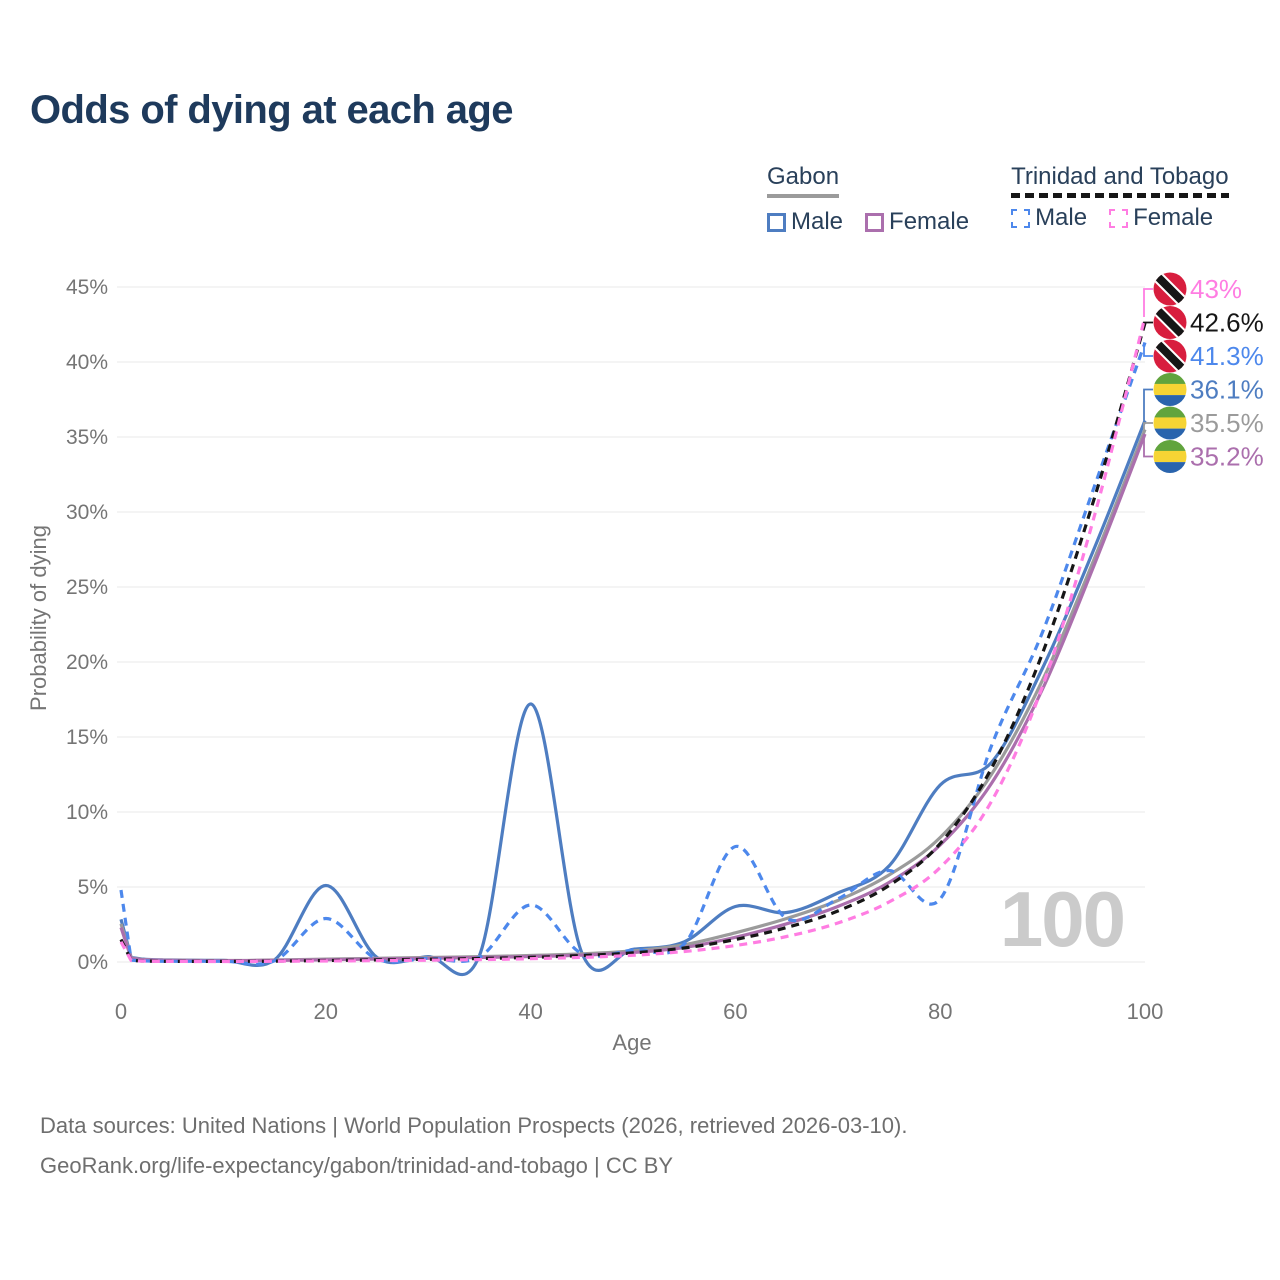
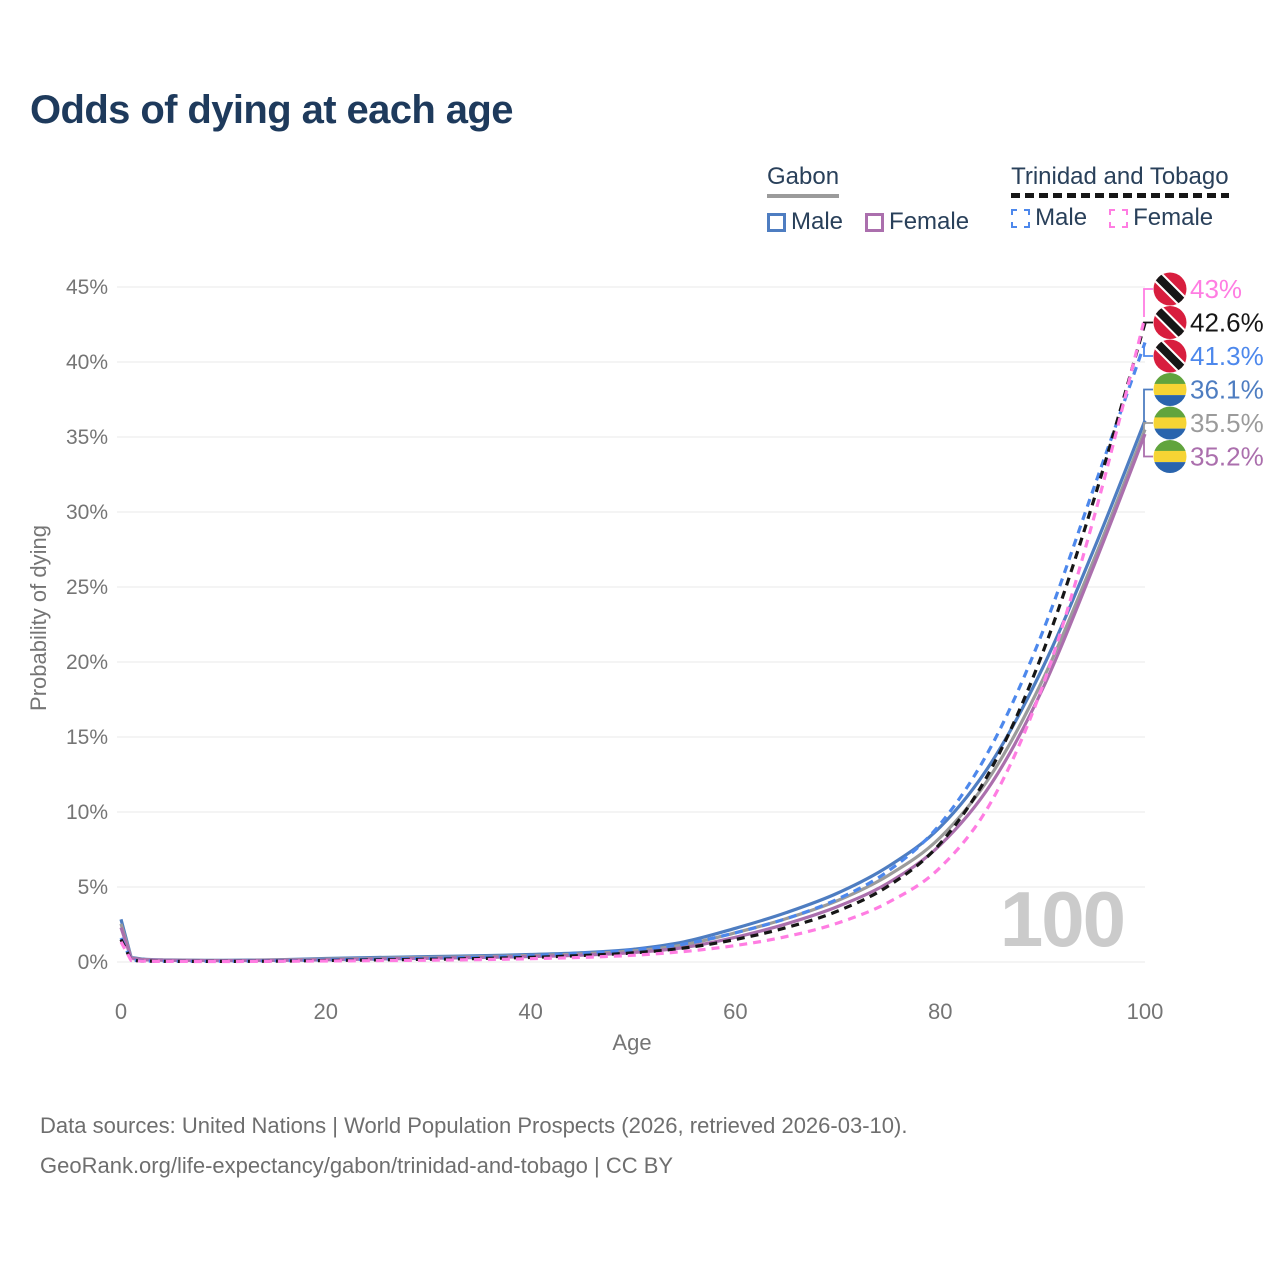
Trinidad and Tobago Male/0: 4.8% -> 1.6%
Gabon Male/20: 5.1% -> 0.2%
Trinidad and Tobago Male/20: 2.9% -> 0.1%
Gabon Male/40: 17.2% -> 0.5%
Trinidad and Tobago Male/40: 3.8% -> 0.4%
Gabon Male/60: 3.7% -> 2.2%
Trinidad and Tobago Male/60: 7.7% -> 1.9%
Gabon Male/80: 11.8% -> 9.0%
Trinidad and Tobago Male/80: 4.2% -> 9.2%
